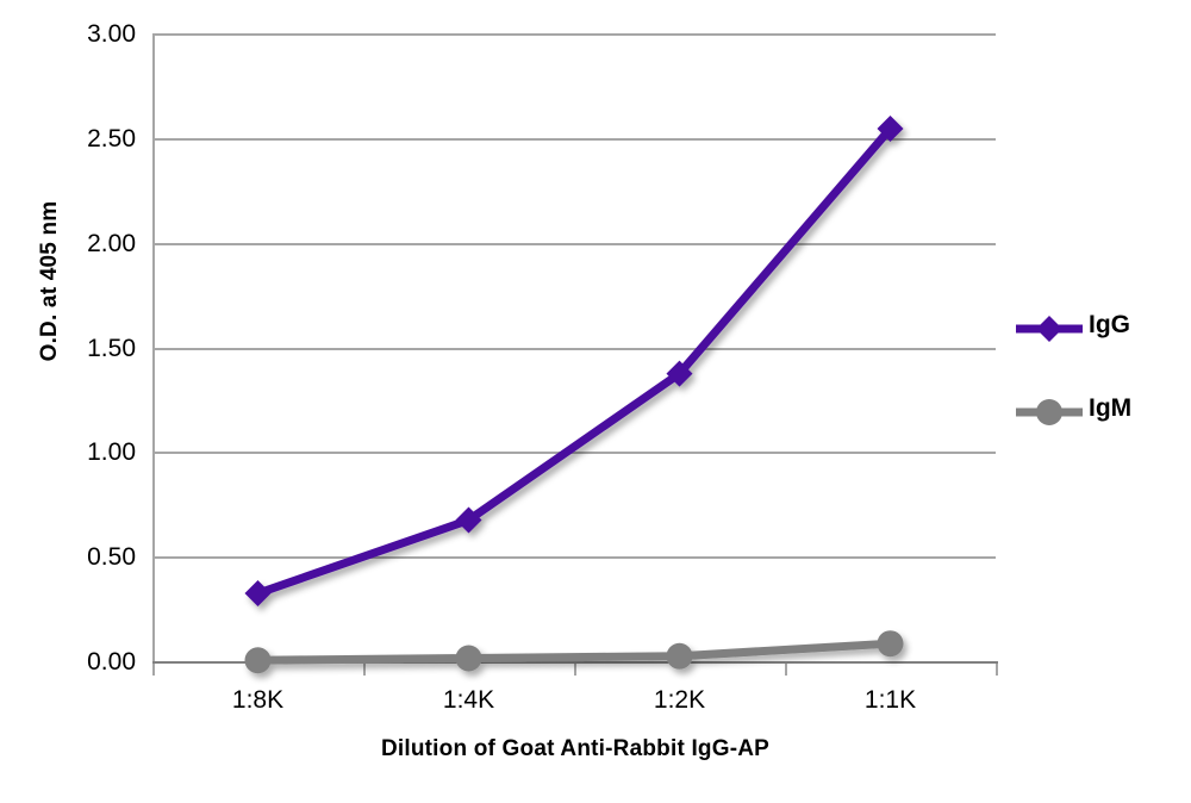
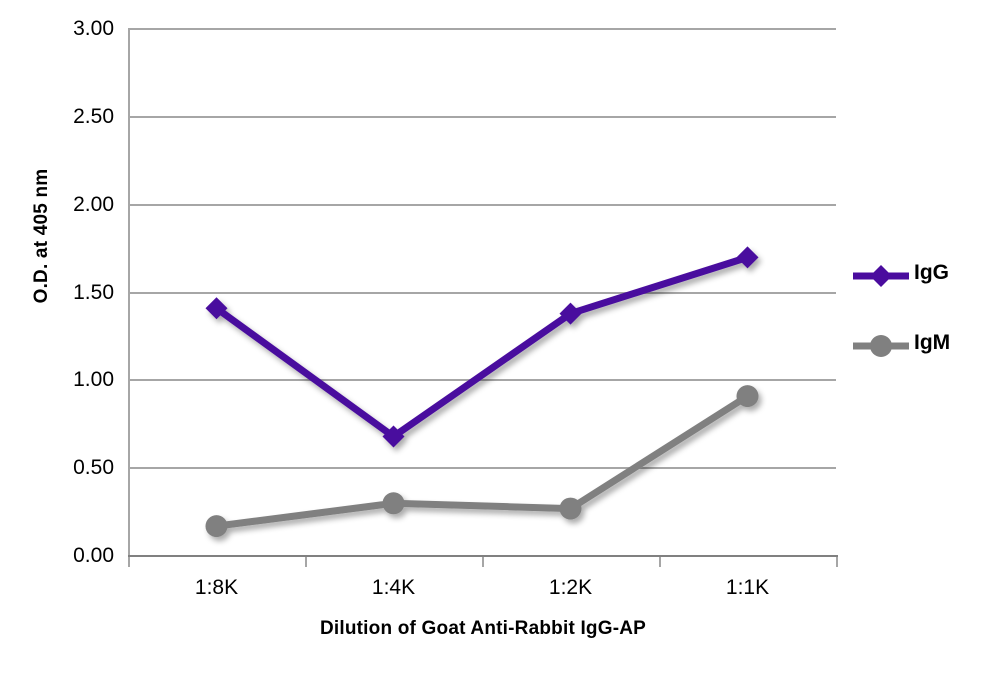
IgG/1:8K: 0.33 -> 1.41
IgM/1:8K: 0.01 -> 0.17
IgM/1:4K: 0.02 -> 0.30
IgM/1:2K: 0.03 -> 0.27
IgG/1:1K: 2.55 -> 1.70
IgM/1:1K: 0.09 -> 0.91
